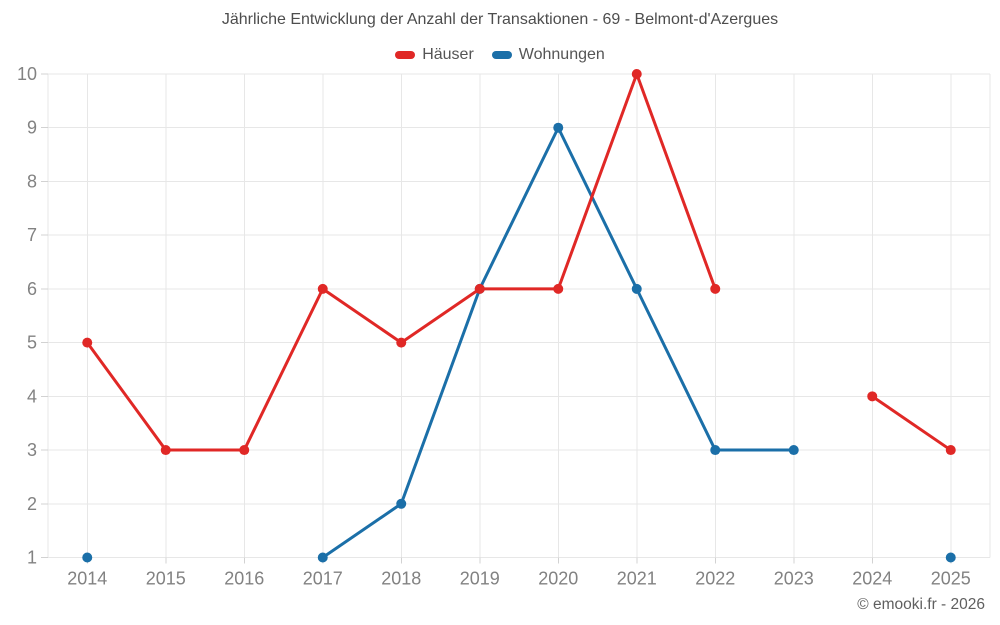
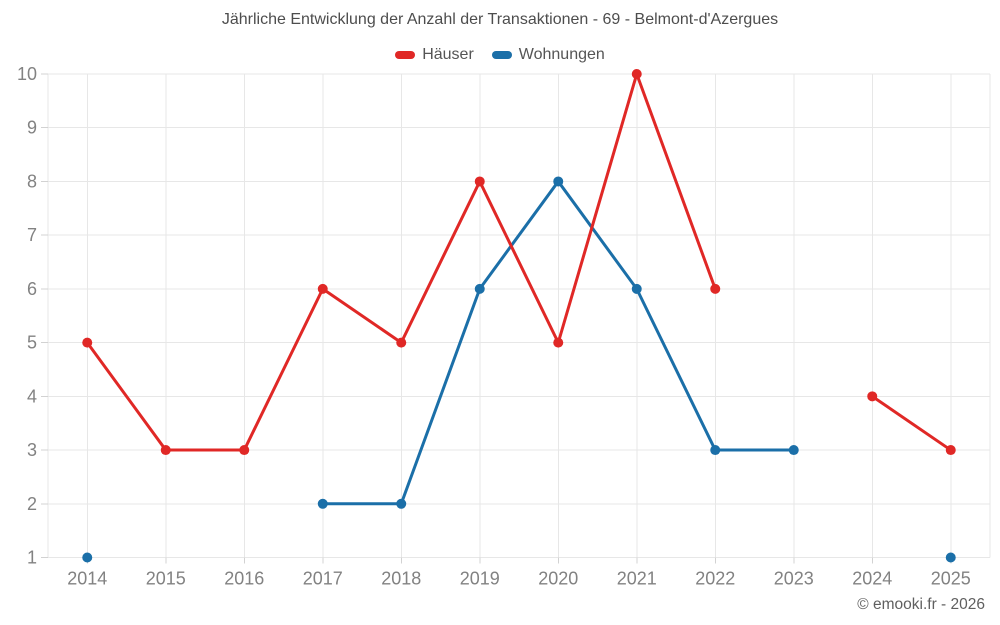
Wohnungen/2017: 1 -> 2
Häuser/2019: 6 -> 8
Häuser/2020: 6 -> 5
Wohnungen/2020: 9 -> 8
